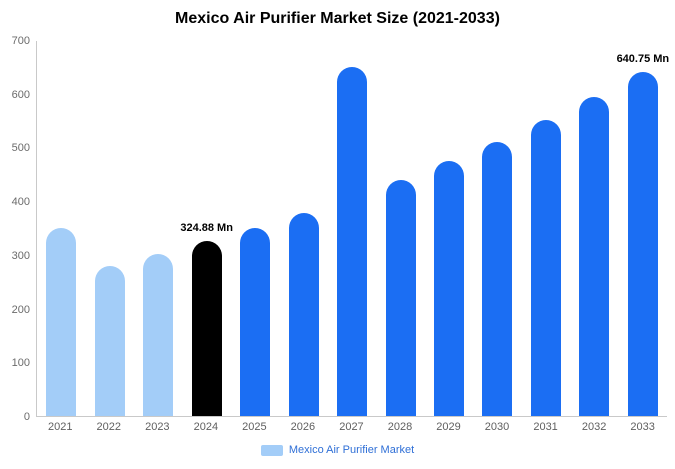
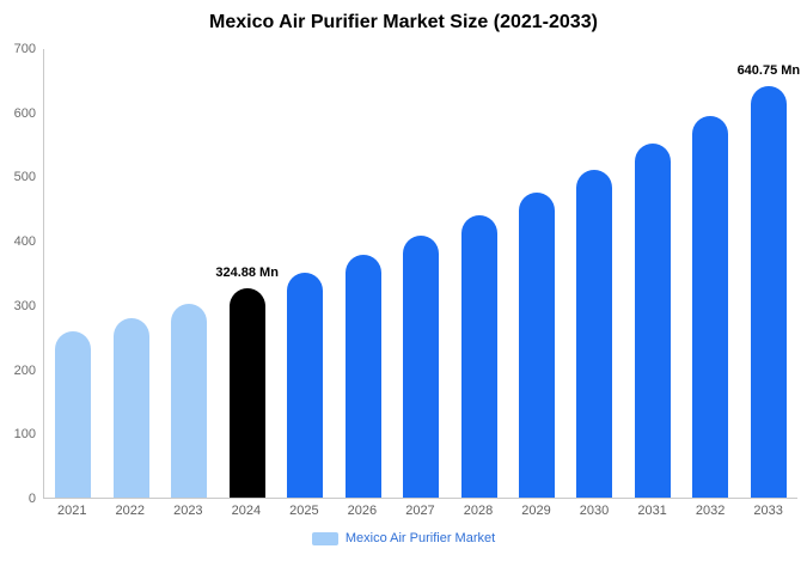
2021: 350 -> 260
2027: 650 -> 410
